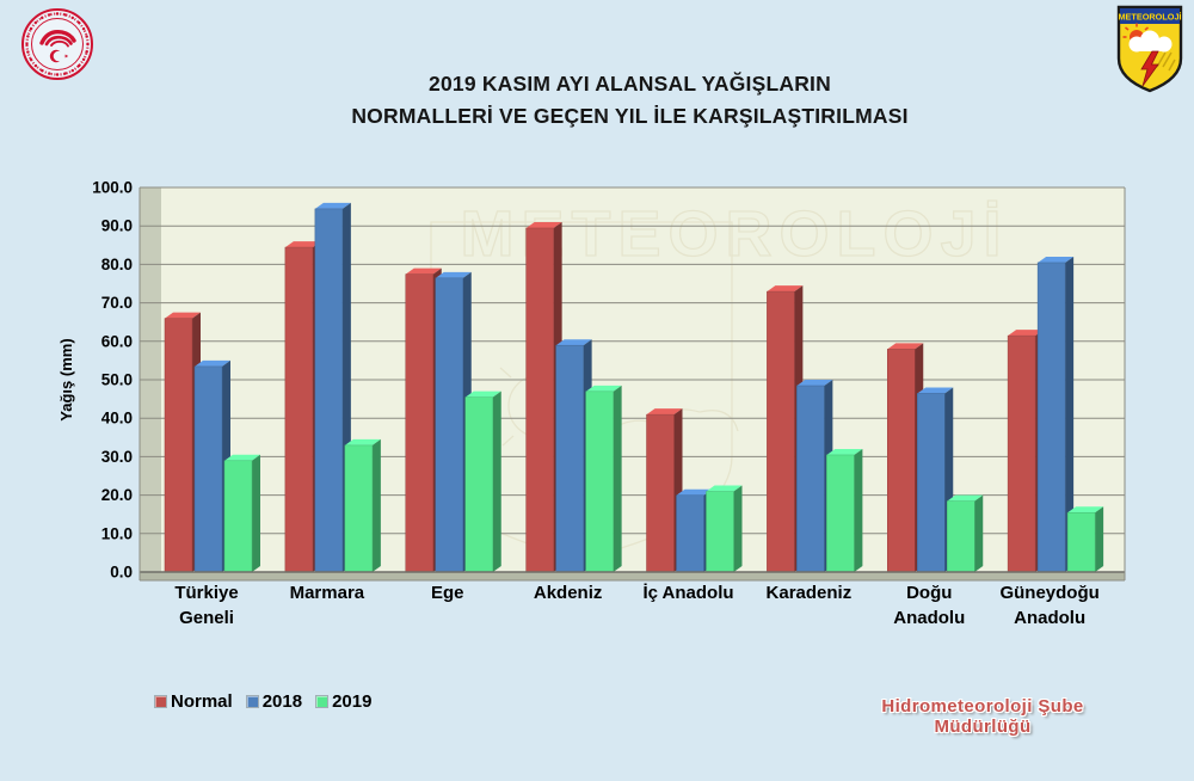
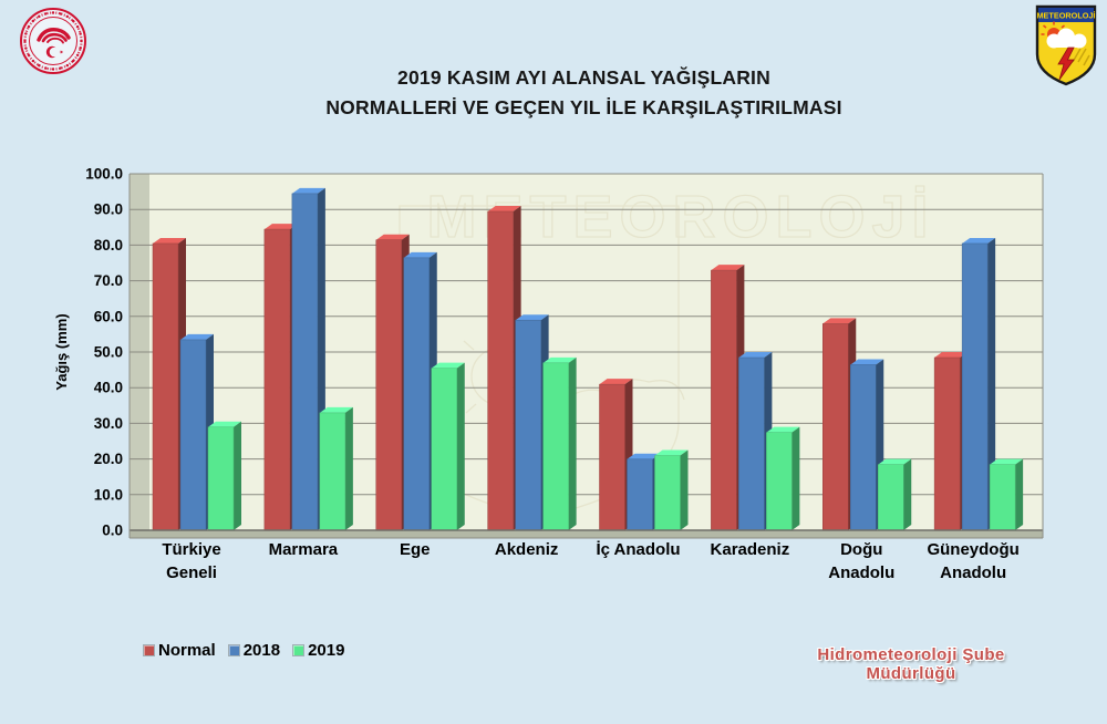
Normal/Türkiye Geneli: 68 -> 82
Normal/Ege: 79 -> 83
2019/Karadeniz: 32 -> 29
Normal/Güneydoğu Anadolu: 63 -> 50
2019/Güneydoğu Anadolu: 17 -> 20
